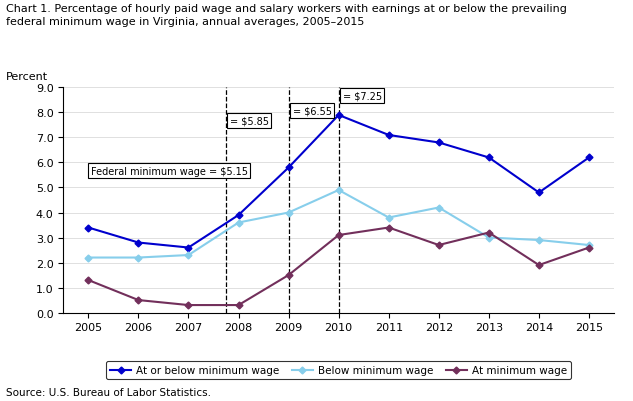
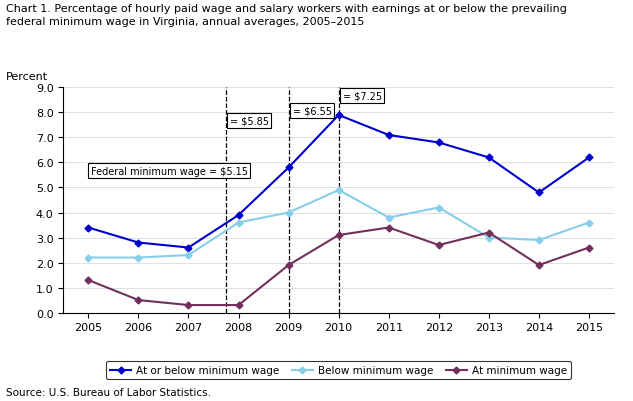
At minimum wage/2009: 1.5 -> 1.9
Below minimum wage/2015: 2.7 -> 3.6
